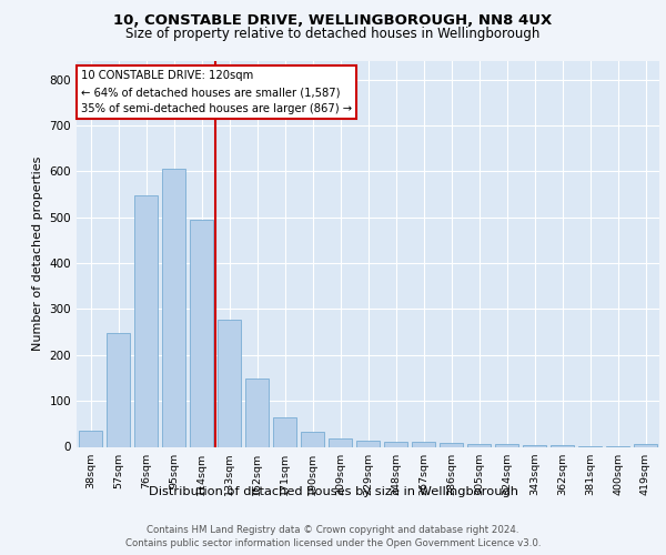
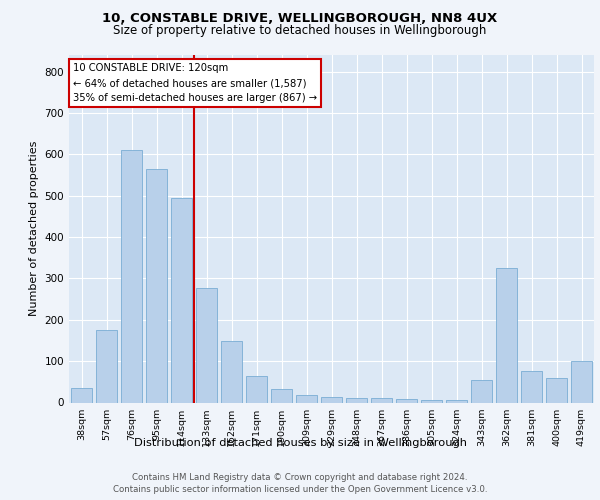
57sqm: 248 -> 175
76sqm: 548 -> 610
95sqm: 605 -> 565
343sqm: 4 -> 55
362sqm: 3 -> 325
381sqm: 2 -> 75
400sqm: 1 -> 60
419sqm: 7 -> 100
